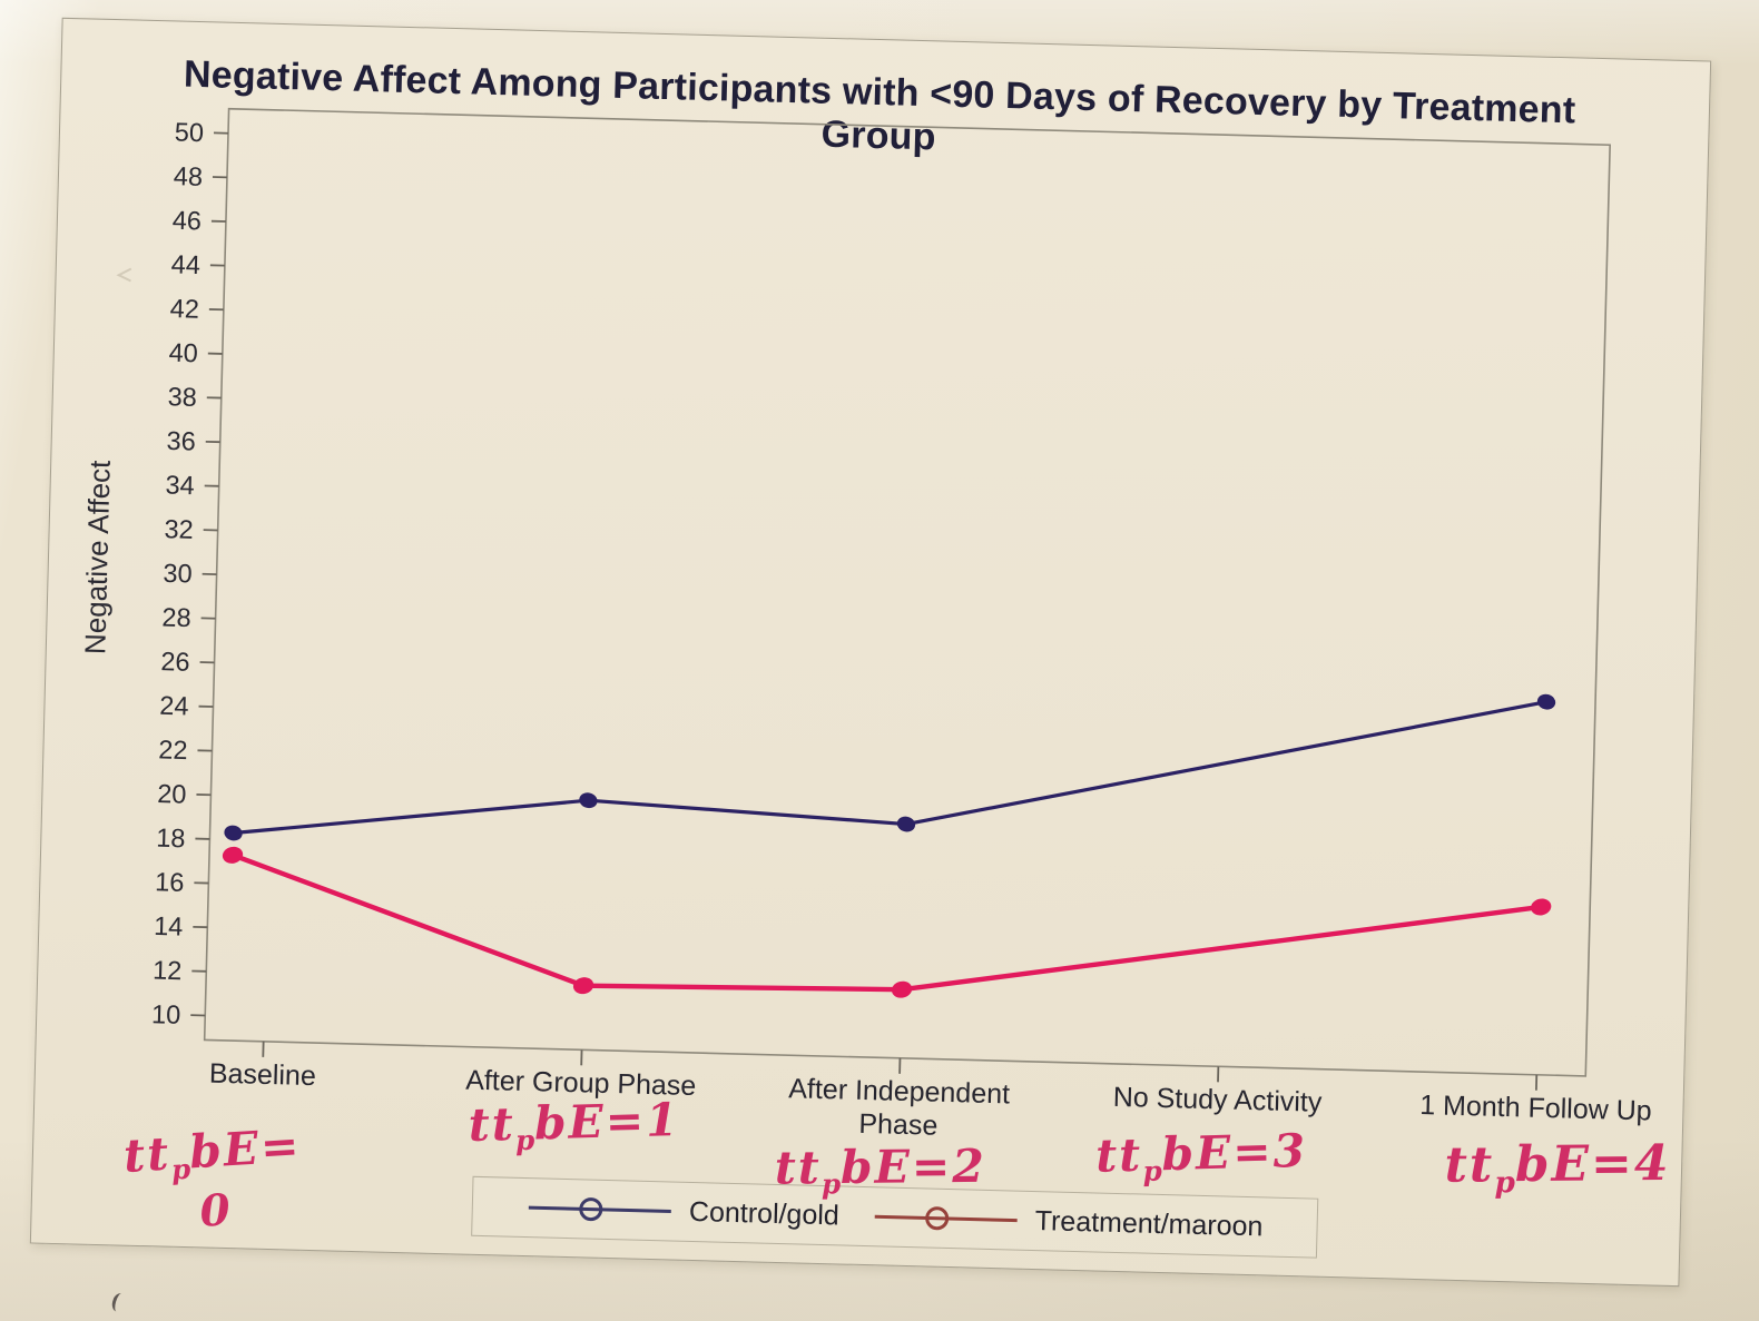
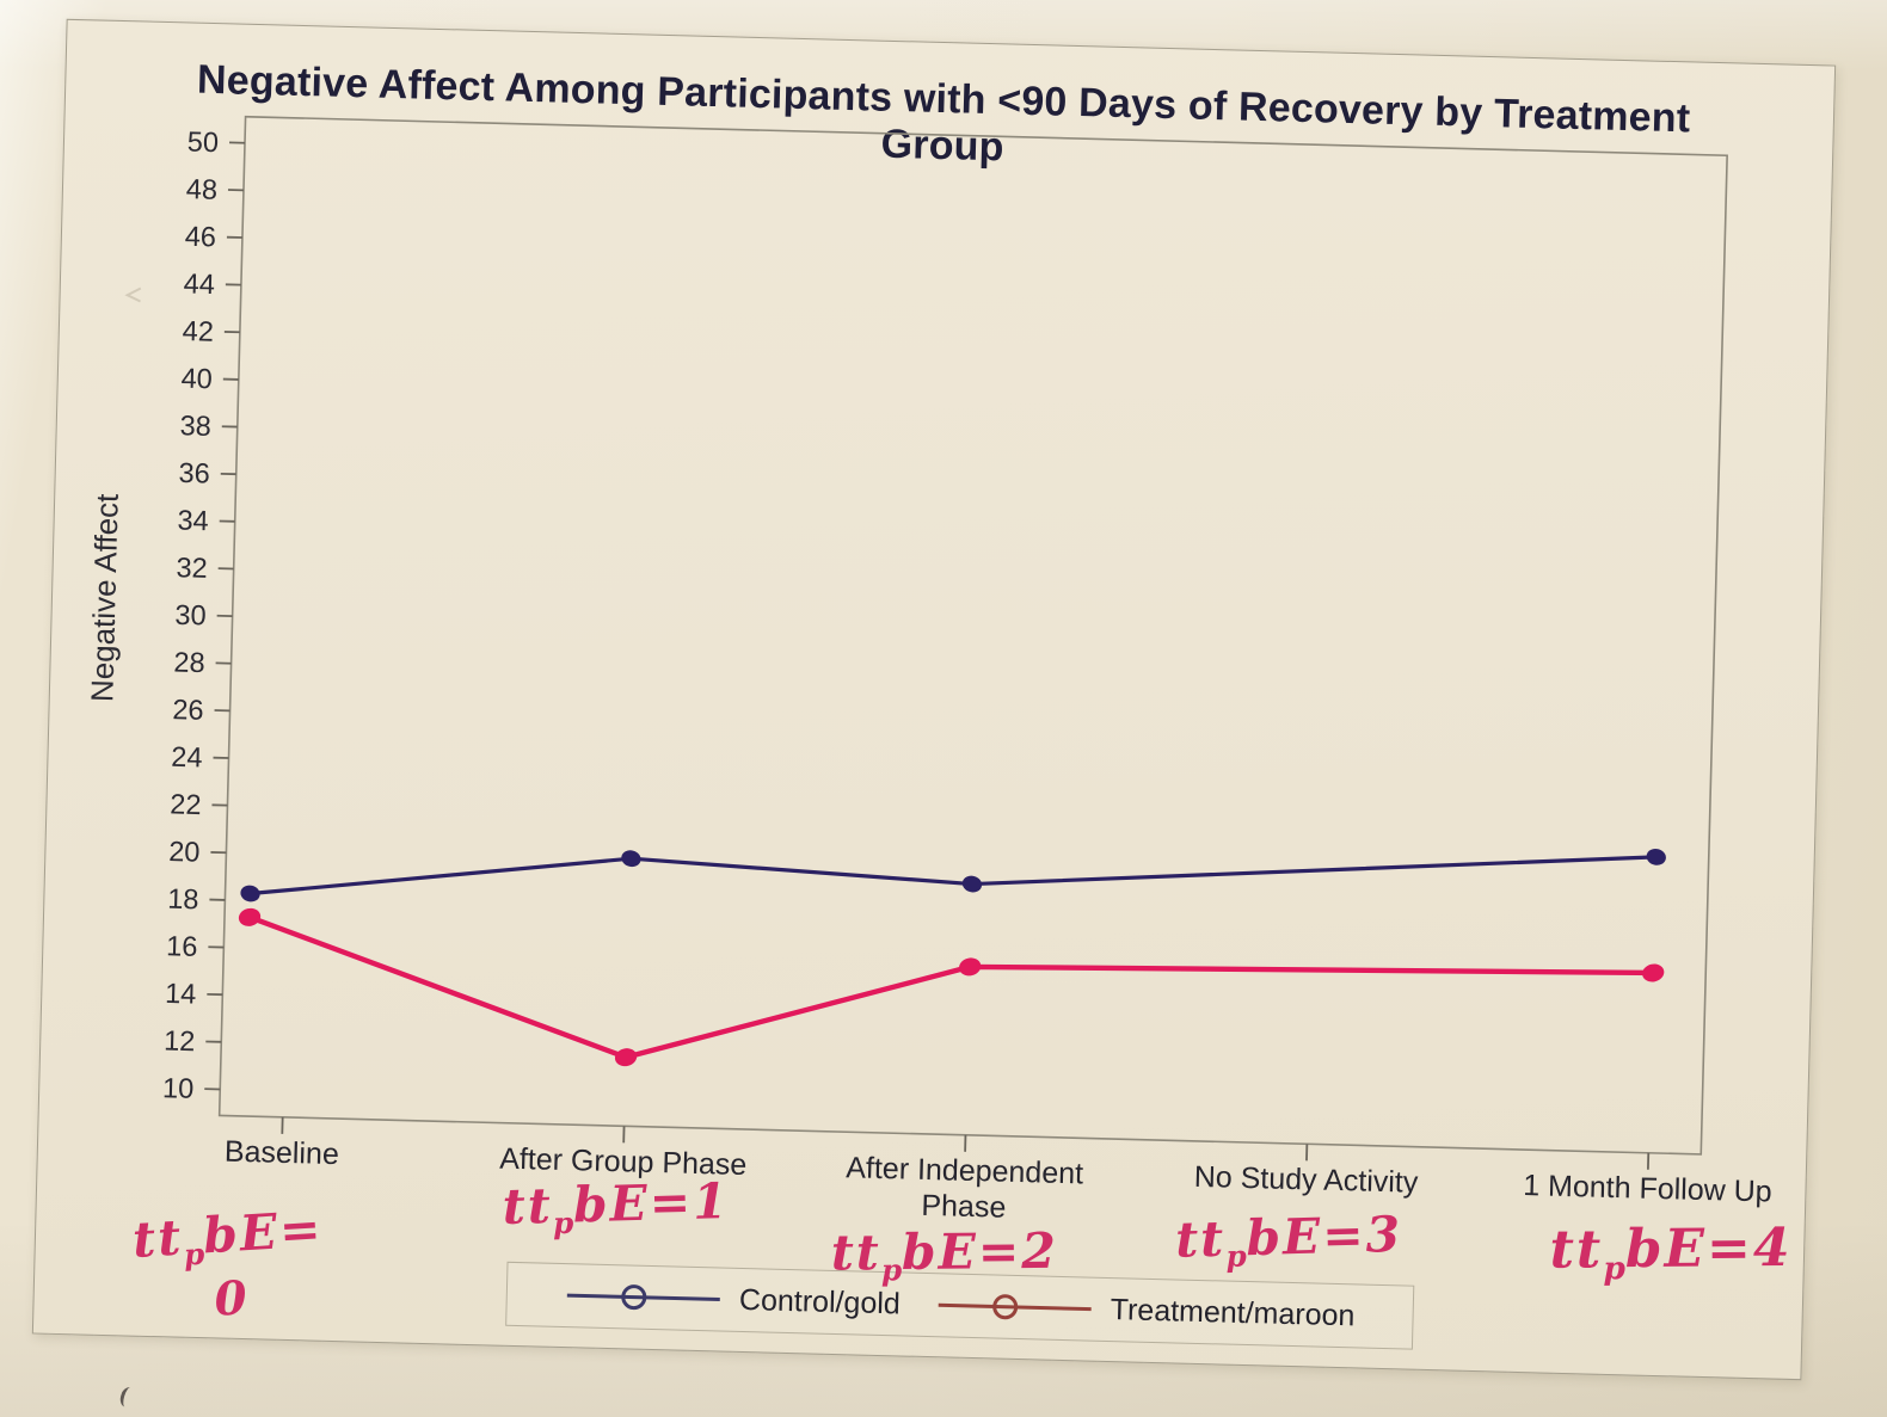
Treatment/maroon/After Independent Phase: 12.0 -> 16.0
Control/gold/1 Month Follow Up: 25.8 -> 21.4
